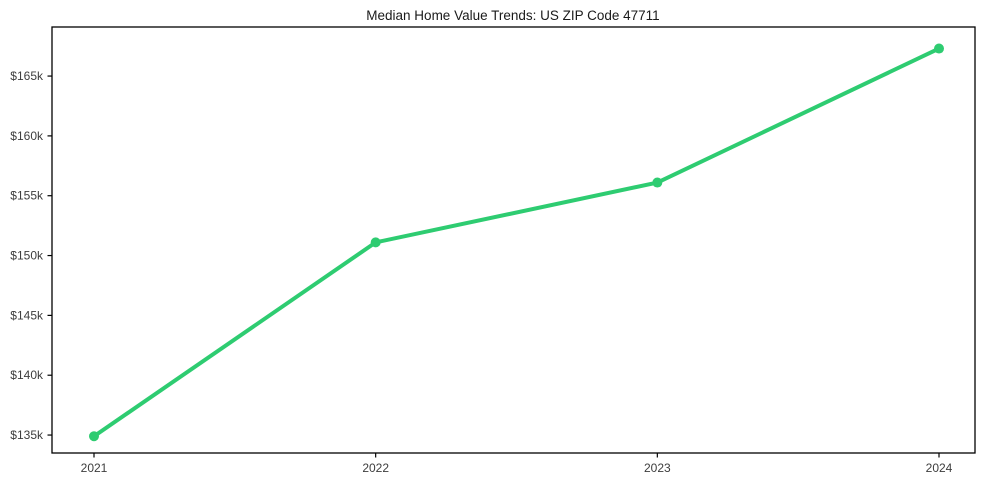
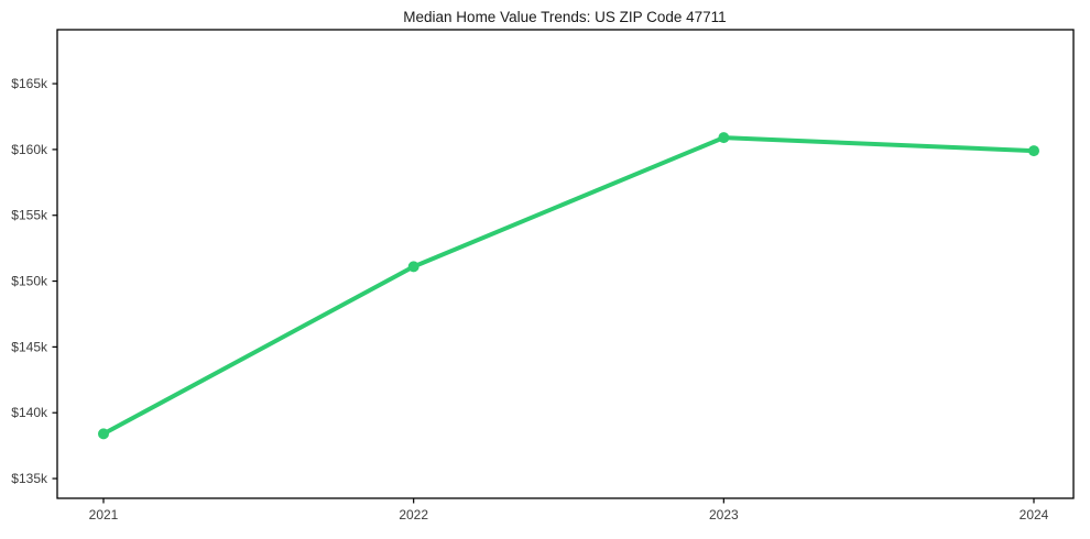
2021: $134.9k -> $138.4k
2023: $156.1k -> $160.9k
2024: $167.3k -> $159.9k
